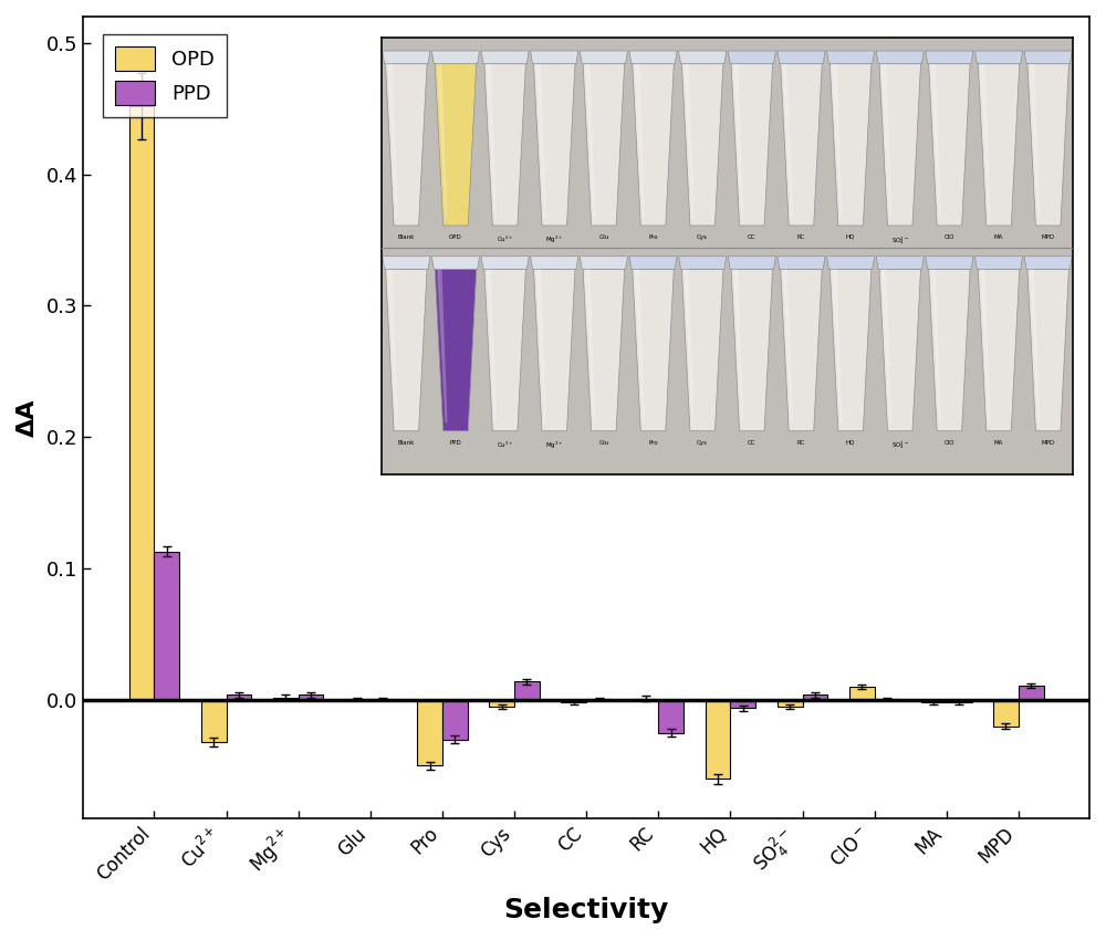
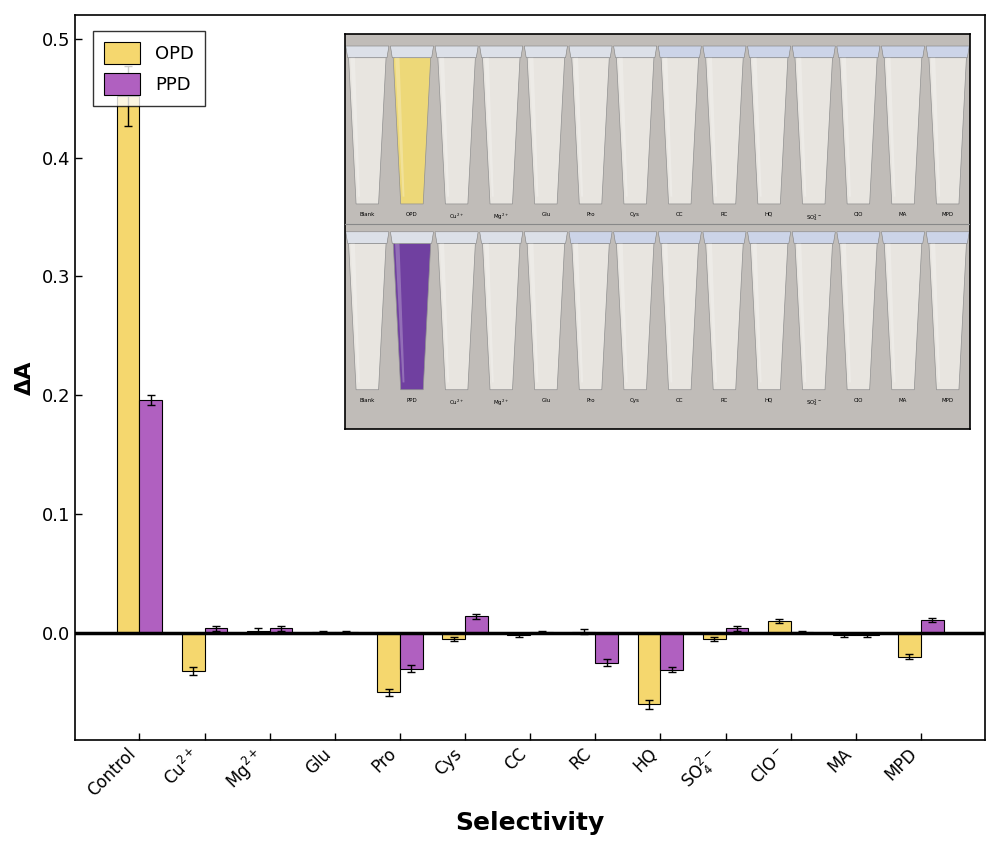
PPD/Control: 0.113 -> 0.196
PPD/HQ: -0.006 -> -0.031
